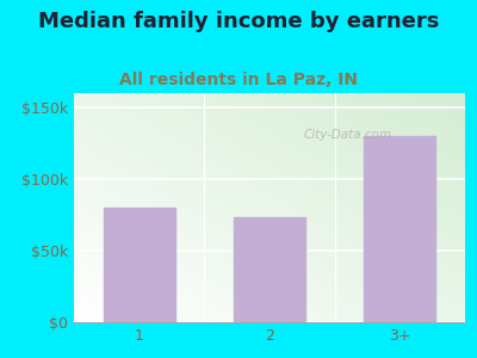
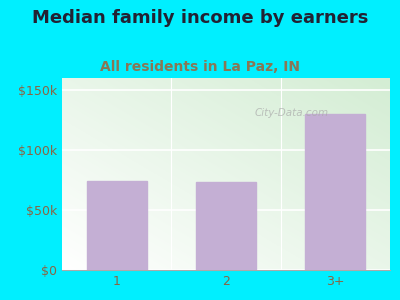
1: $80k -> $74k
